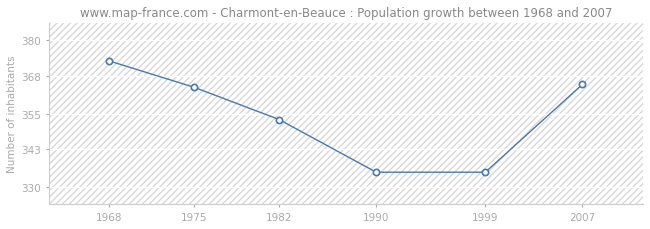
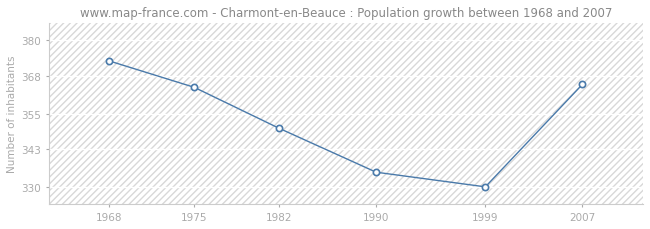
1982: 353 -> 350
1999: 335 -> 330
